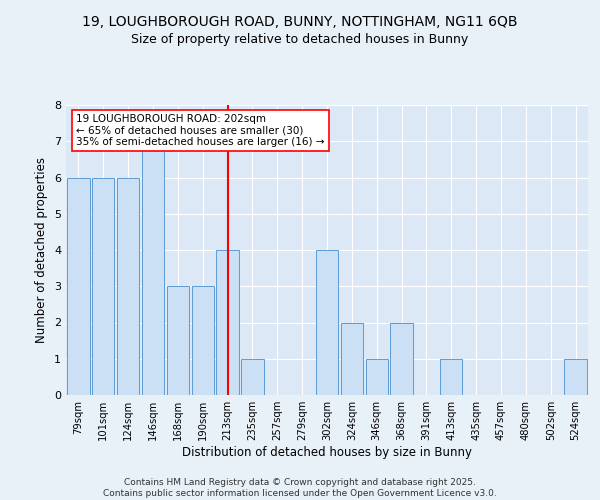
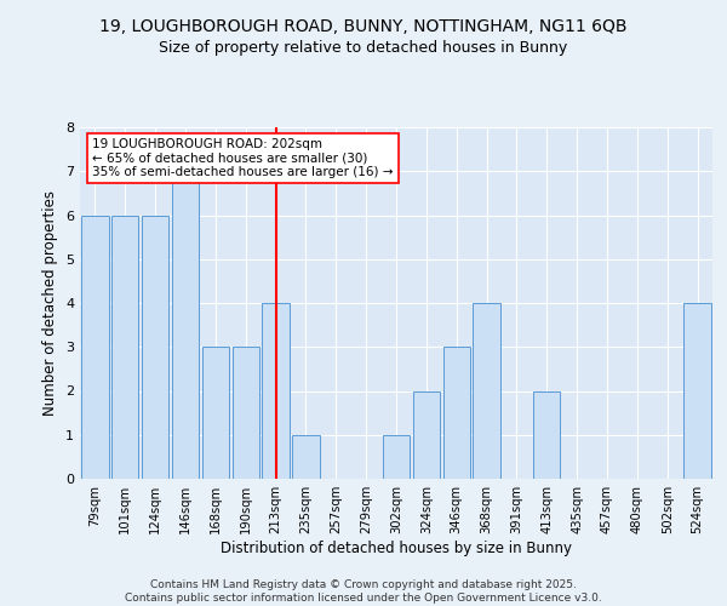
302sqm: 4 -> 1
346sqm: 1 -> 3
368sqm: 2 -> 4
413sqm: 1 -> 2
524sqm: 1 -> 4
